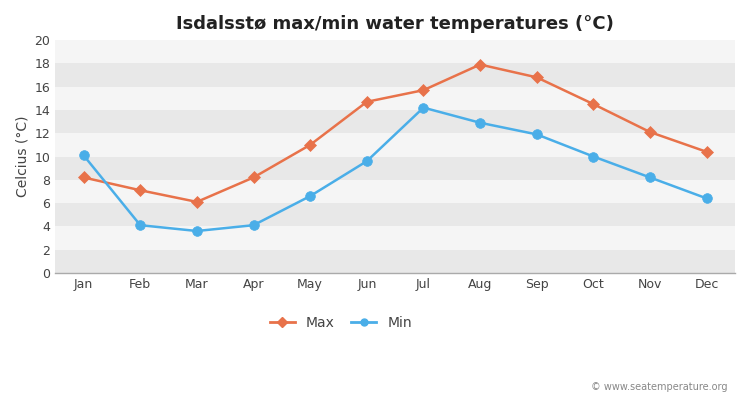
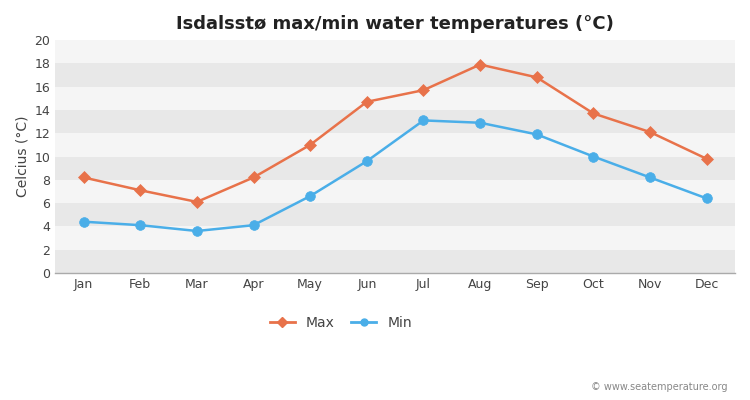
Min/Jan: 10.1 -> 4.4
Min/Jul: 14.2 -> 13.1
Max/Oct: 14.5 -> 13.7
Max/Dec: 10.4 -> 9.8
